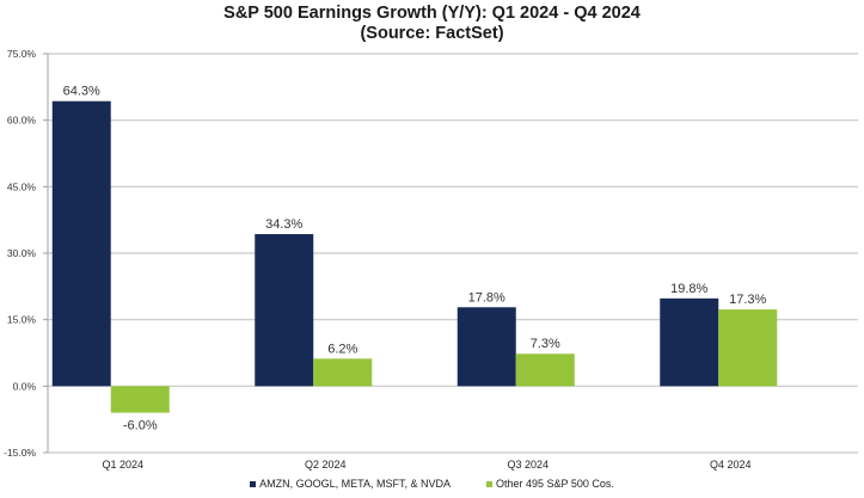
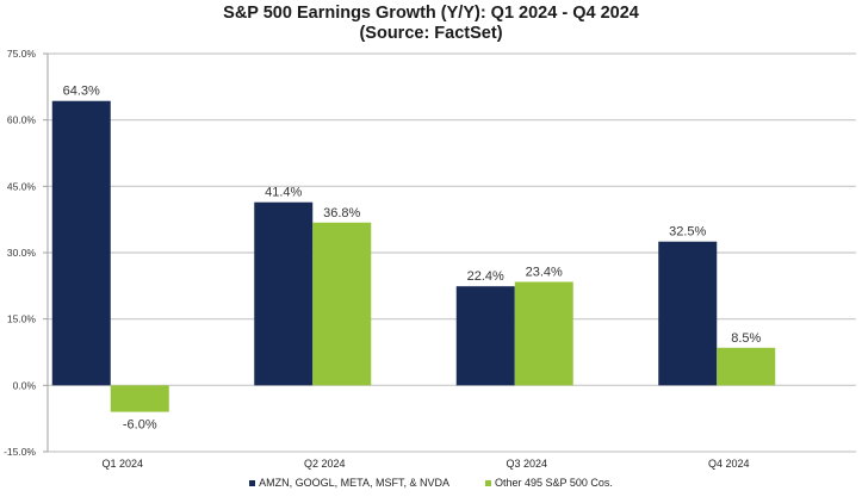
AMZN, GOOGL, META, MSFT, & NVDA/Q2 2024: 34.3% -> 41.4%
Other 495 S&P 500 Cos./Q2 2024: 6.2% -> 36.8%
AMZN, GOOGL, META, MSFT, & NVDA/Q3 2024: 17.8% -> 22.4%
Other 495 S&P 500 Cos./Q3 2024: 7.3% -> 23.4%
AMZN, GOOGL, META, MSFT, & NVDA/Q4 2024: 19.8% -> 32.5%
Other 495 S&P 500 Cos./Q4 2024: 17.3% -> 8.5%
